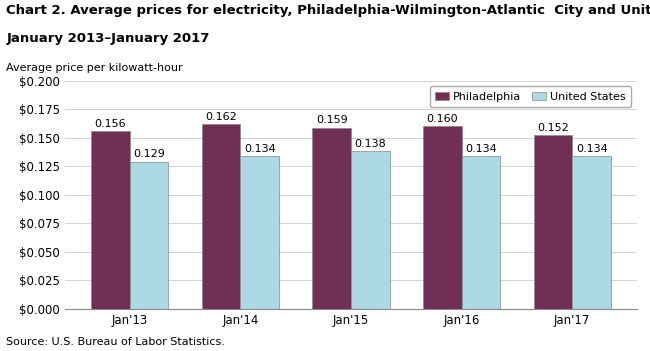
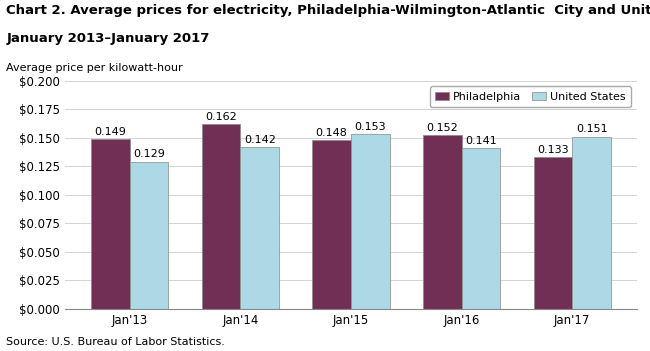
Philadelphia/Jan'13: 0.156 -> 0.149
United States/Jan'14: 0.134 -> 0.142
Philadelphia/Jan'15: 0.159 -> 0.148
United States/Jan'15: 0.138 -> 0.153
Philadelphia/Jan'16: 0.160 -> 0.152
United States/Jan'16: 0.134 -> 0.141
Philadelphia/Jan'17: 0.152 -> 0.133
United States/Jan'17: 0.134 -> 0.151
